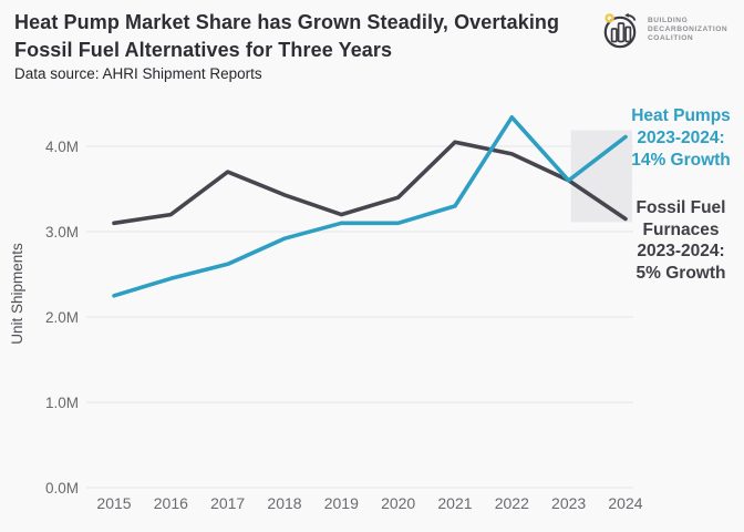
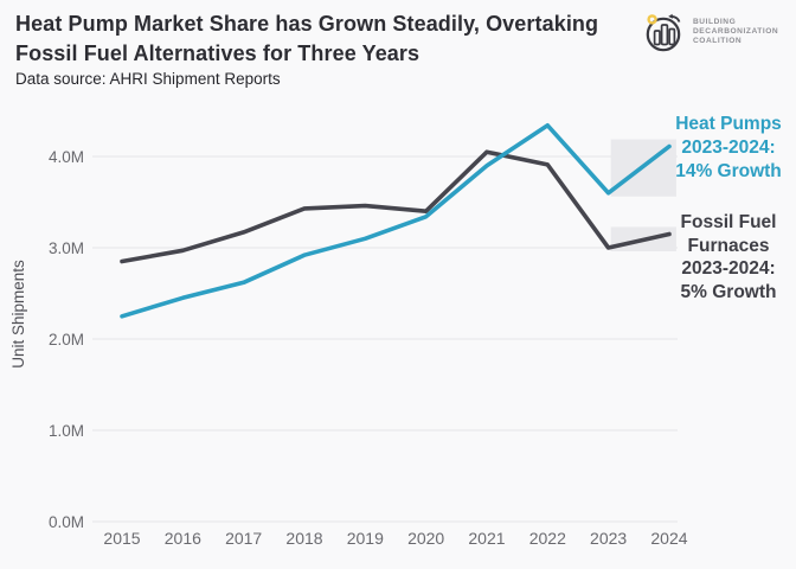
Fossil Fuel Furnaces/2015: 3.1M -> 2.9M
Fossil Fuel Furnaces/2016: 3.2M -> 3.0M
Fossil Fuel Furnaces/2017: 3.7M -> 3.2M
Fossil Fuel Furnaces/2019: 3.2M -> 3.5M
Heat Pumps/2020: 3.1M -> 3.3M
Heat Pumps/2021: 3.3M -> 3.9M
Fossil Fuel Furnaces/2023: 3.6M -> 3.0M
